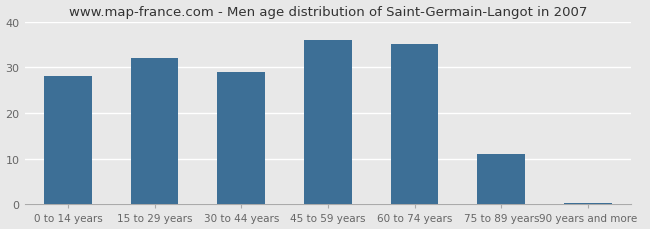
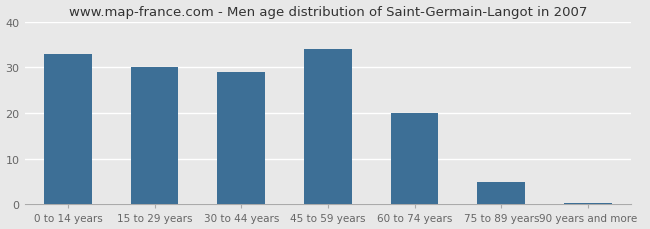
0 to 14 years: 28.0 -> 33.0
15 to 29 years: 32.0 -> 30.0
45 to 59 years: 36.0 -> 34.0
60 to 74 years: 35.0 -> 20.0
75 to 89 years: 11.0 -> 5.0
